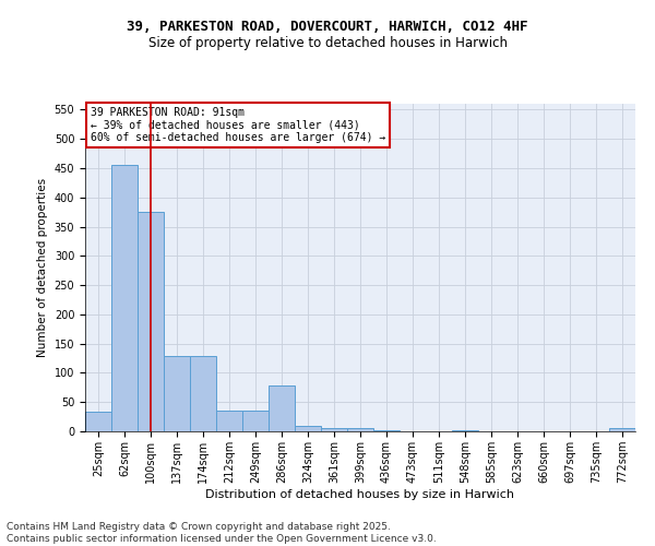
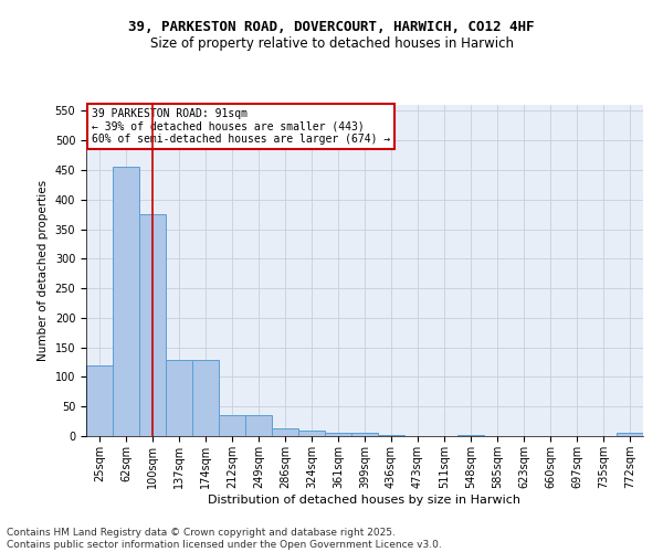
25sqm: 34 -> 120
286sqm: 78 -> 13
